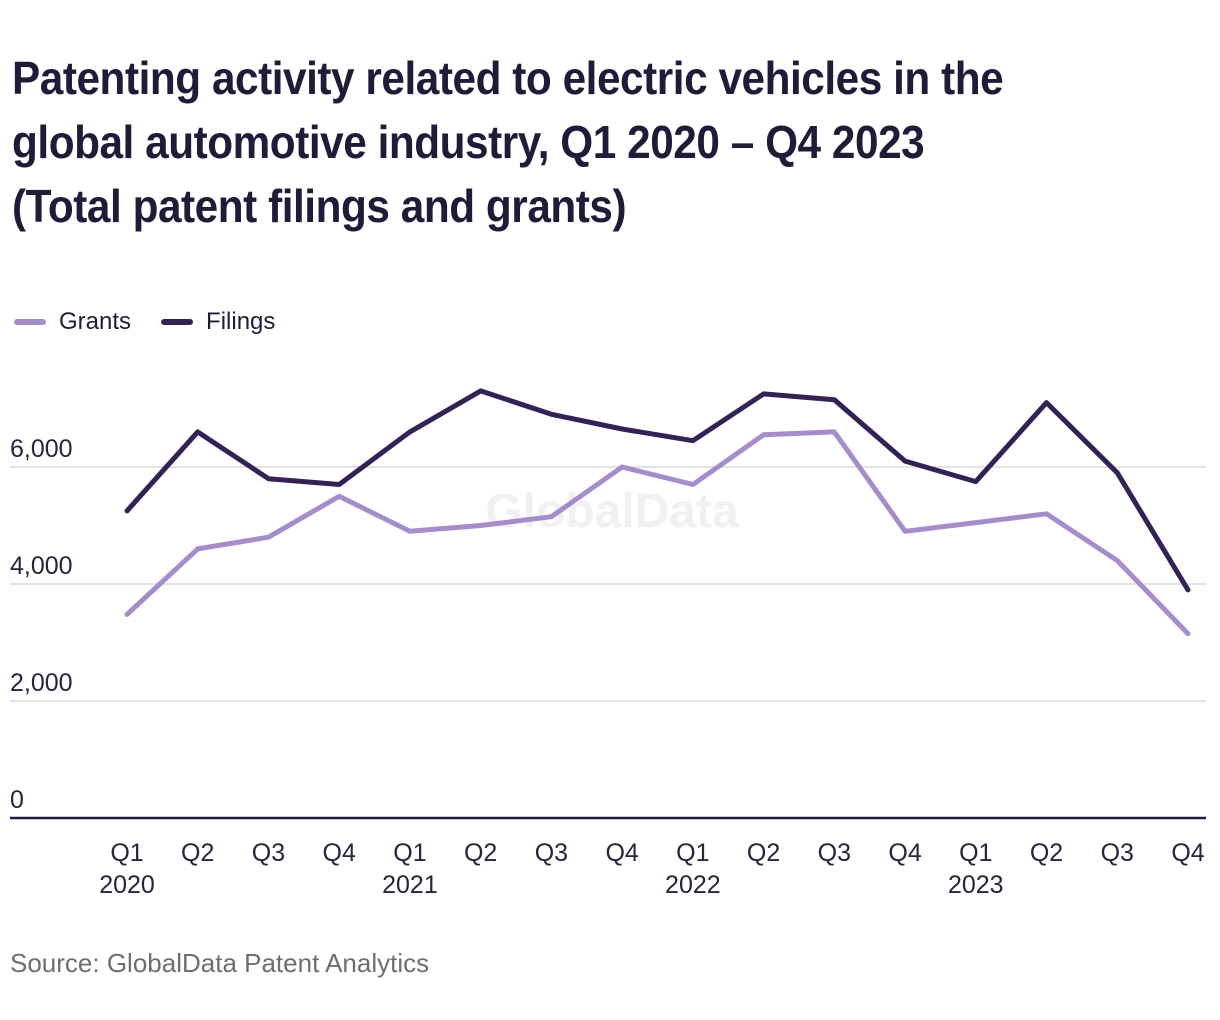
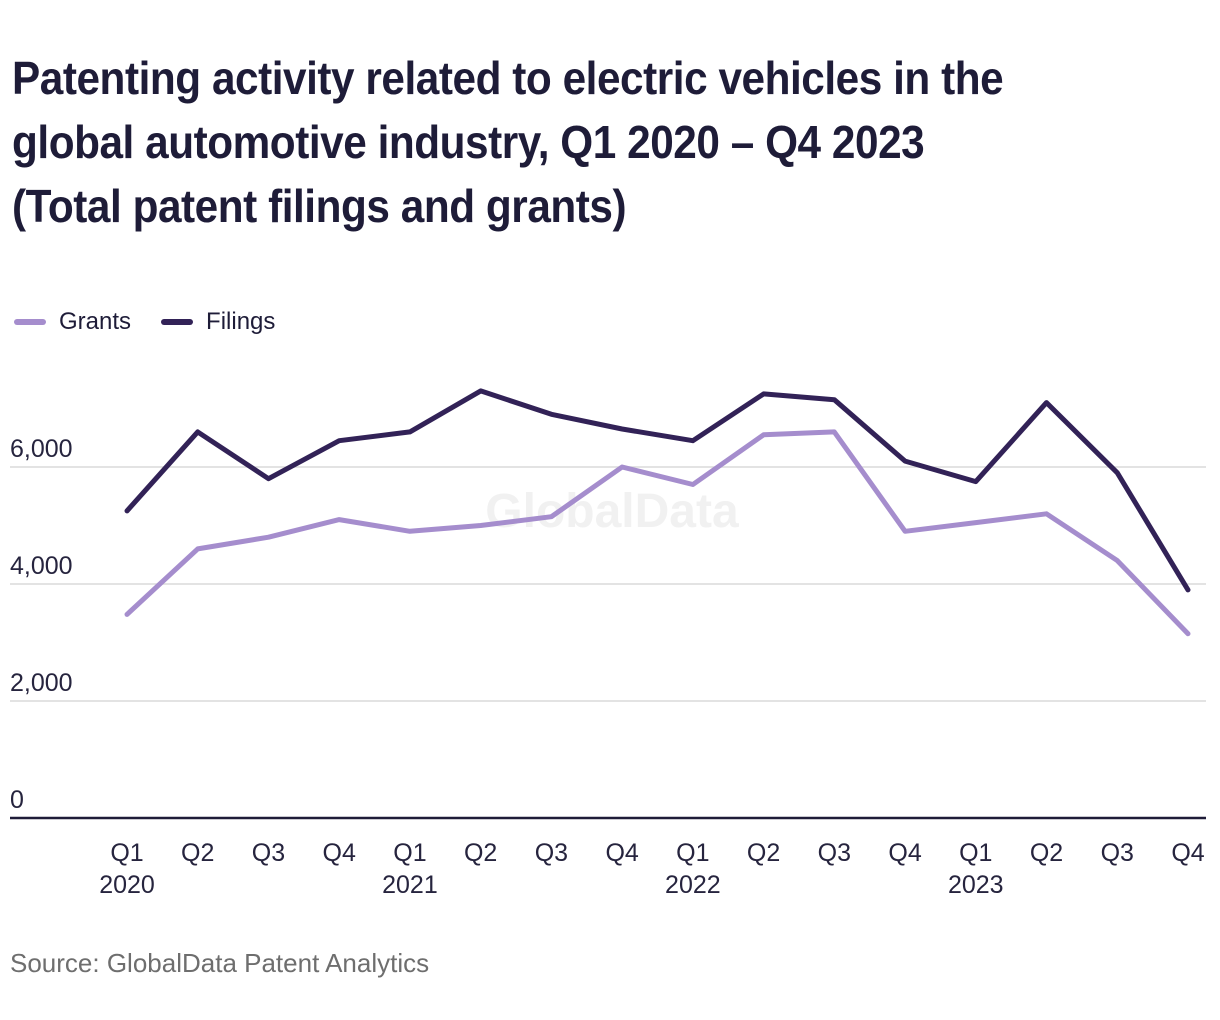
Grants/Q4 2020: 5500 -> 5100
Filings/Q4 2020: 5700 -> 6400
